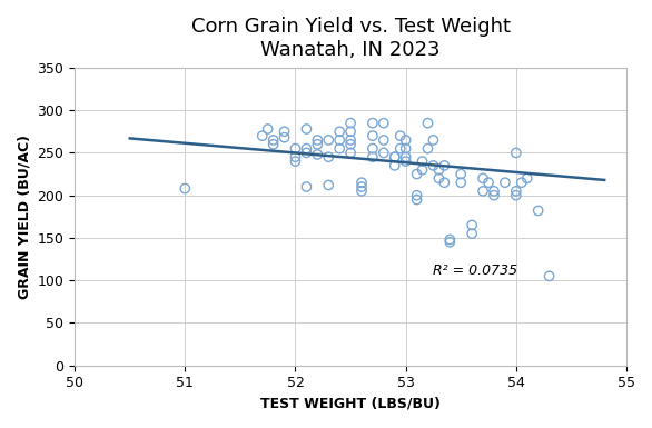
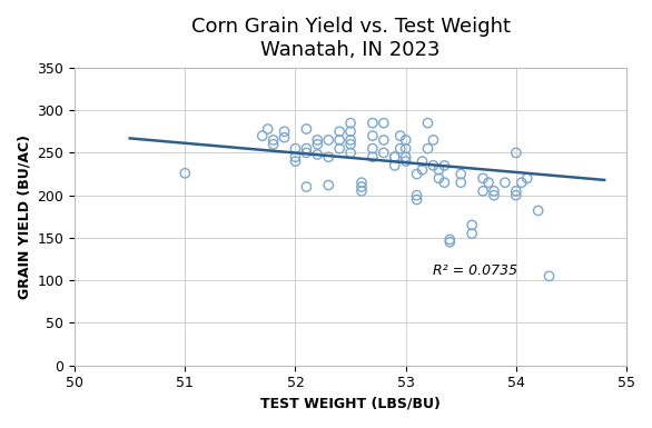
51: 208 -> 226
